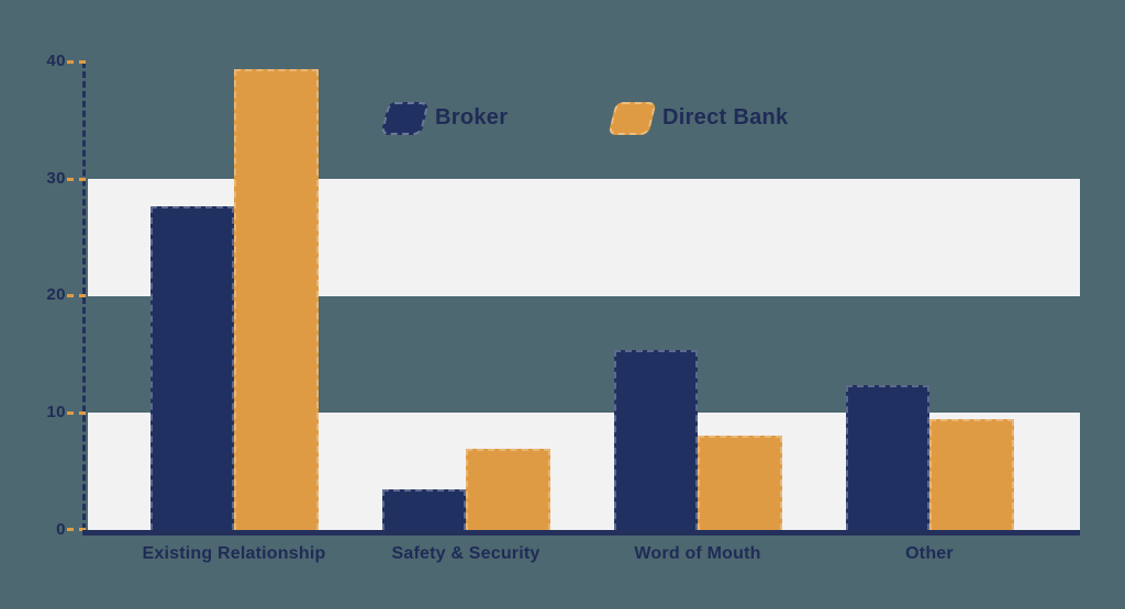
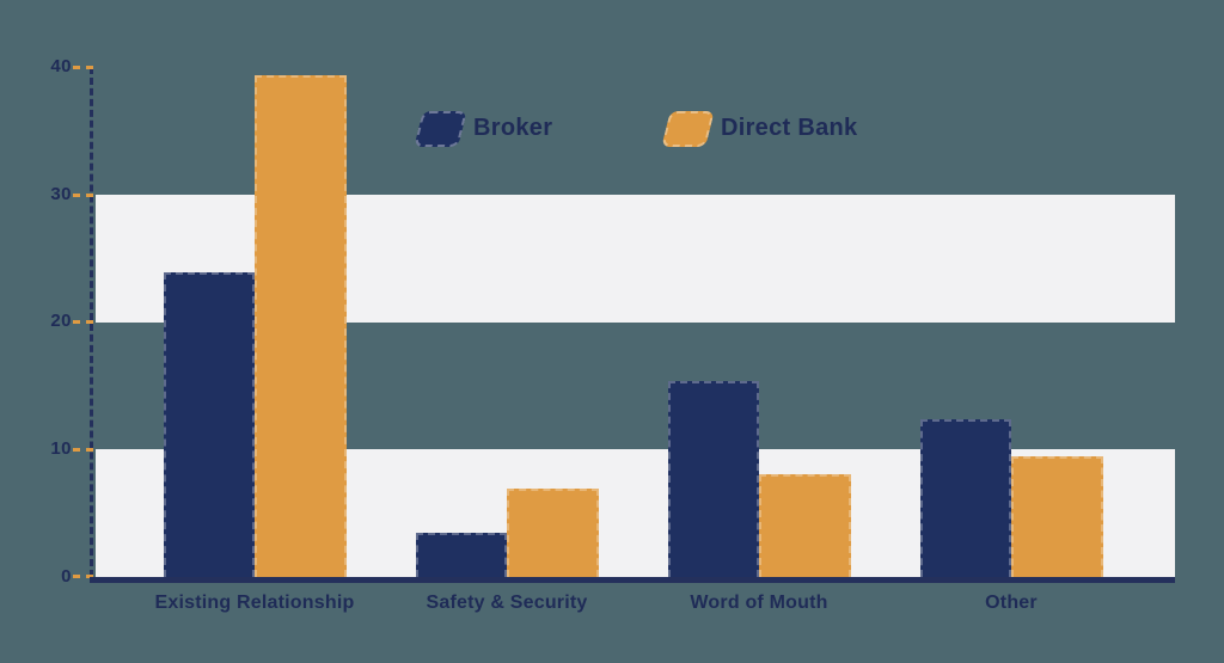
Broker/Existing Relationship: 27.6 -> 23.9
